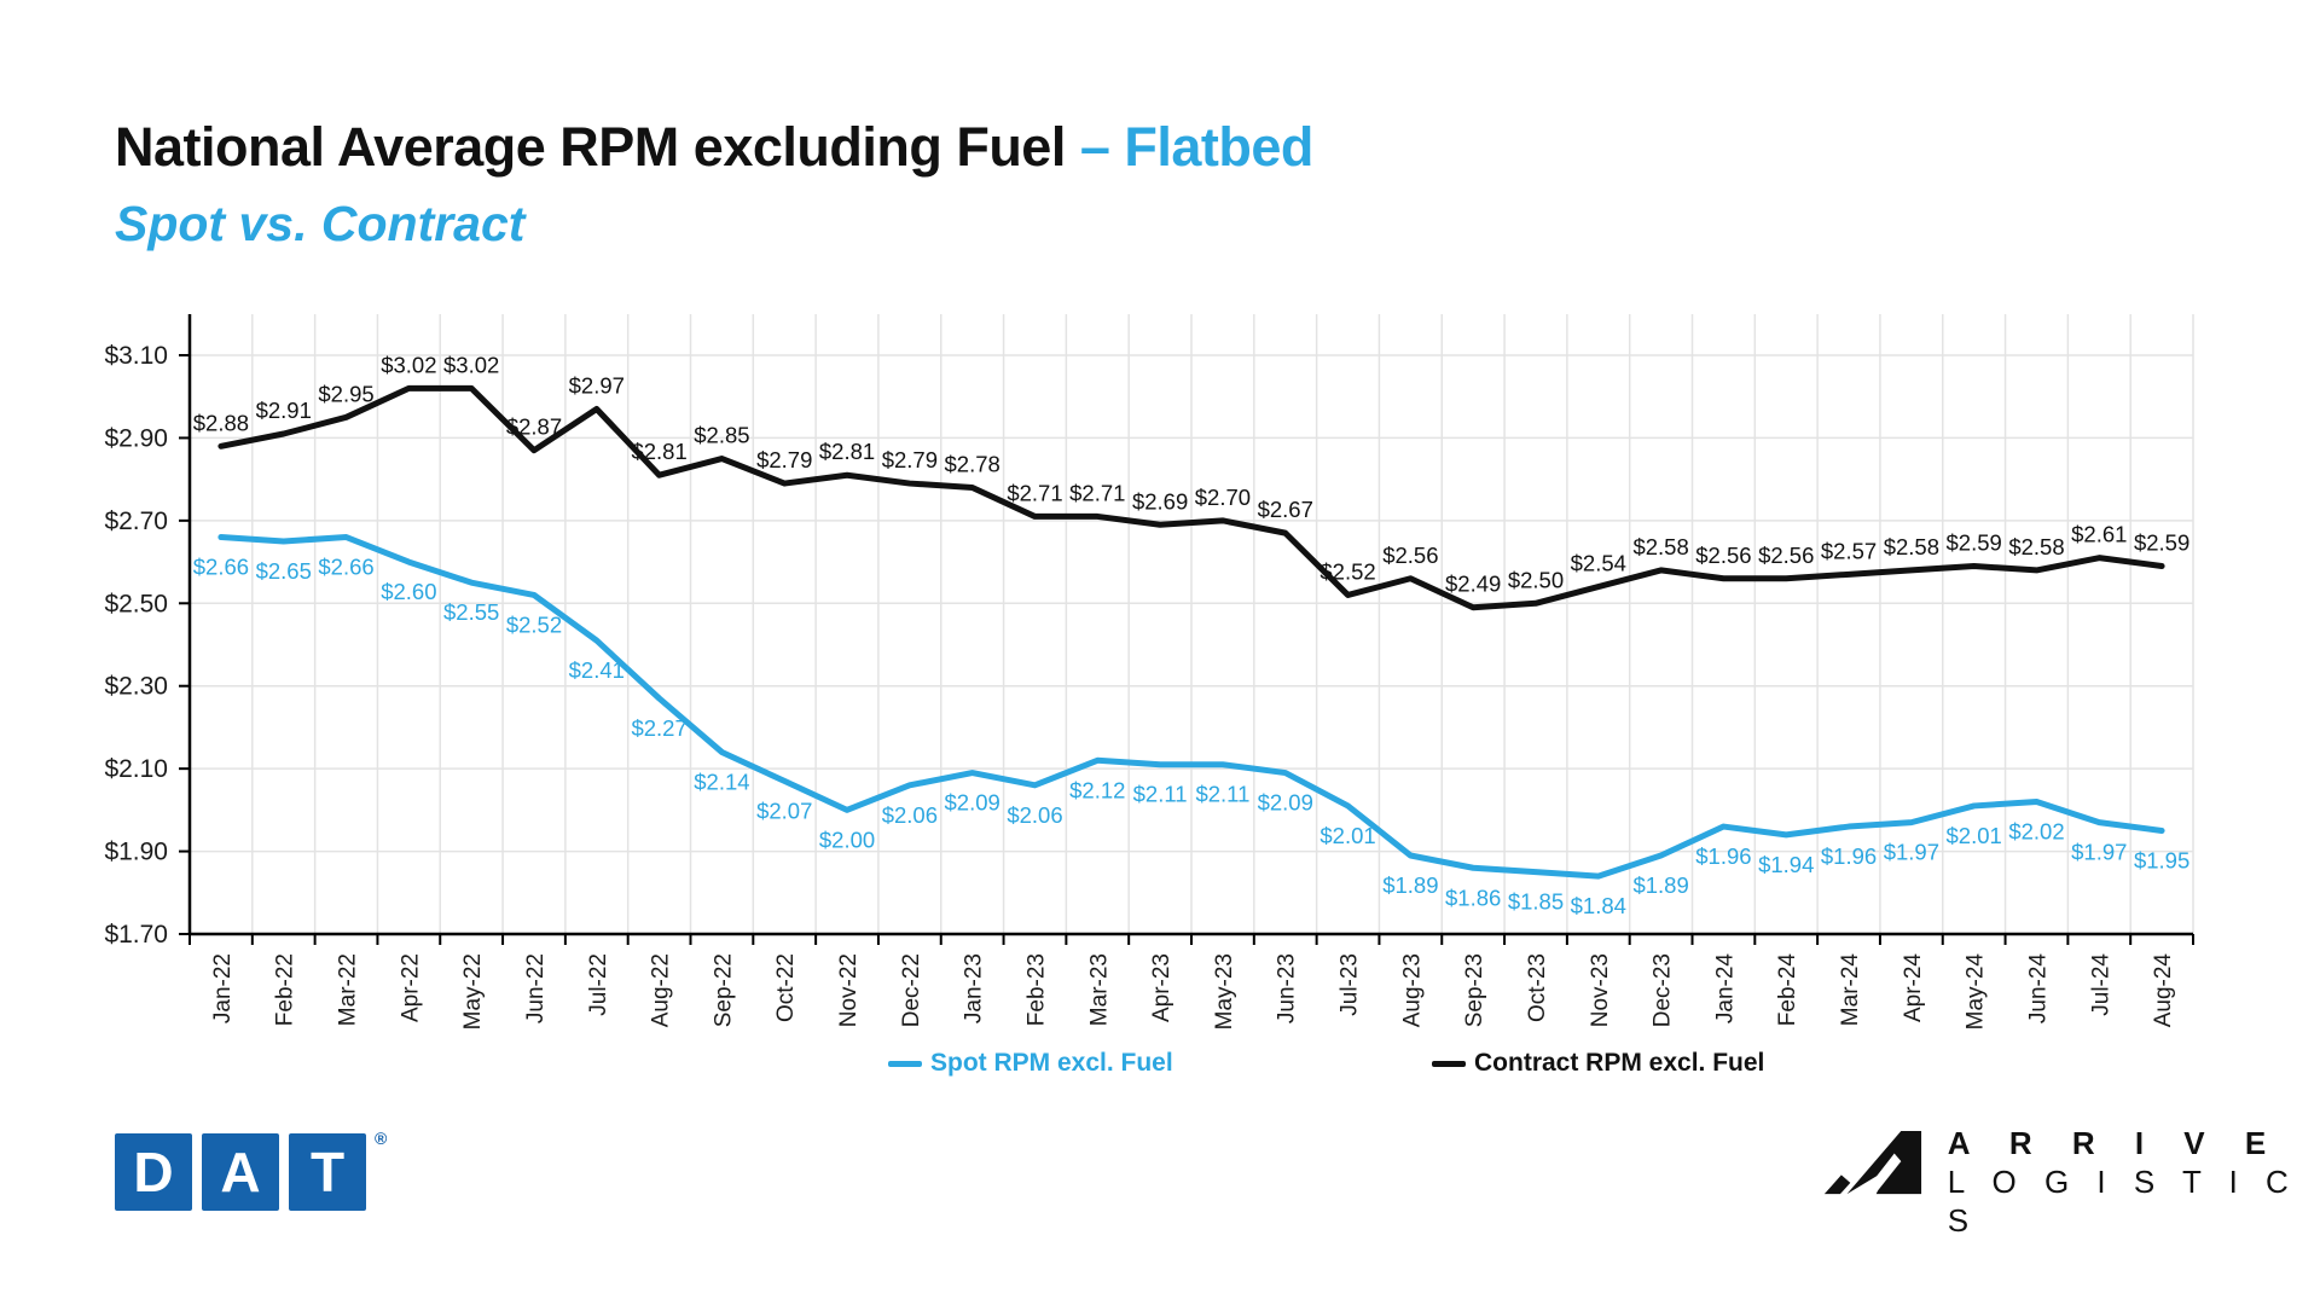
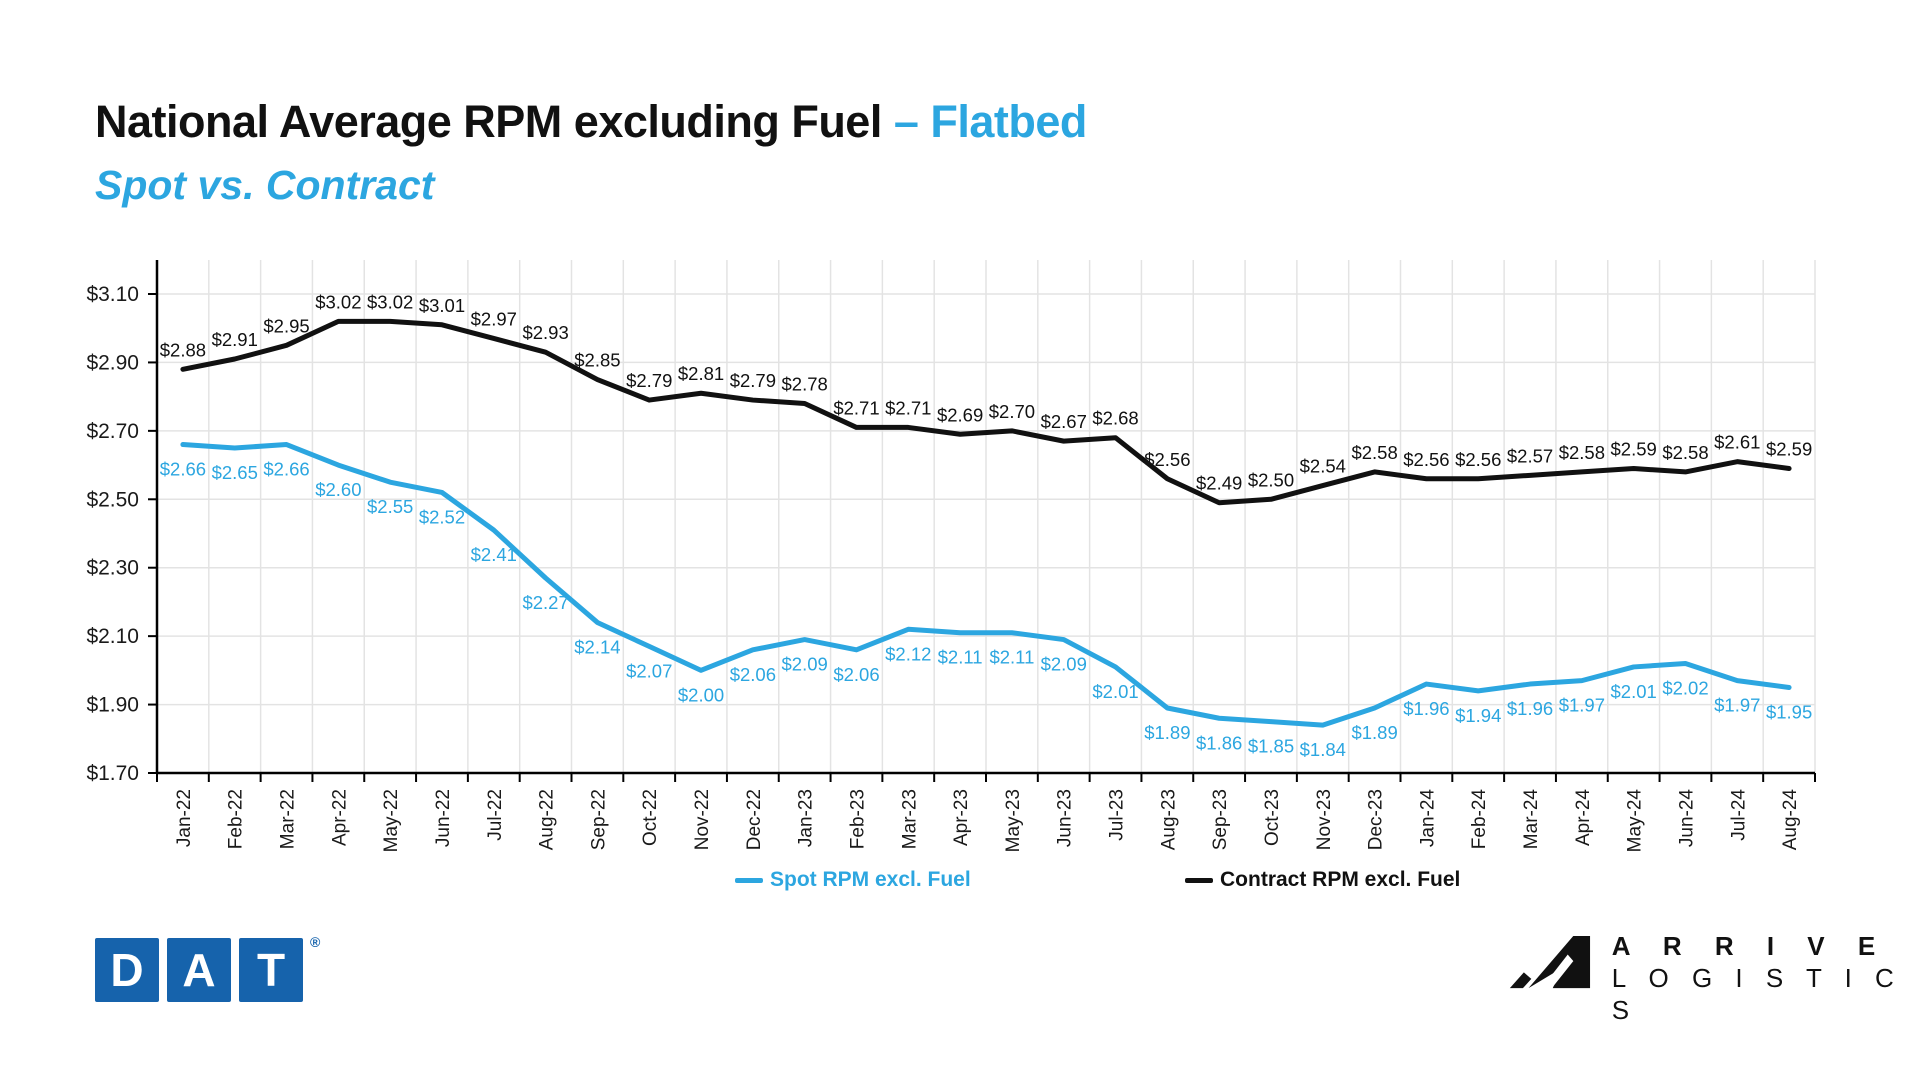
Contract RPM excl. Fuel/Jun-22: $2.87 -> $3.01
Contract RPM excl. Fuel/Aug-22: $2.81 -> $2.93
Contract RPM excl. Fuel/Jul-23: $2.52 -> $2.68
